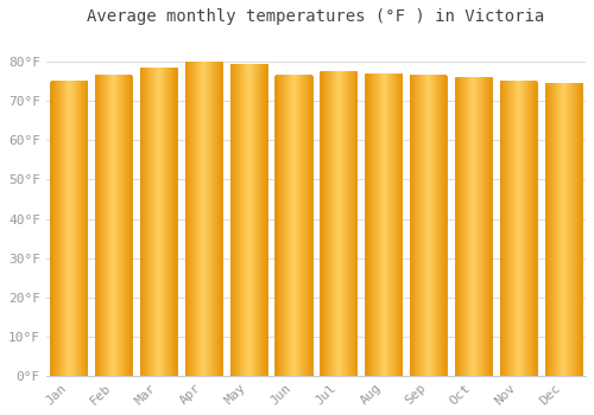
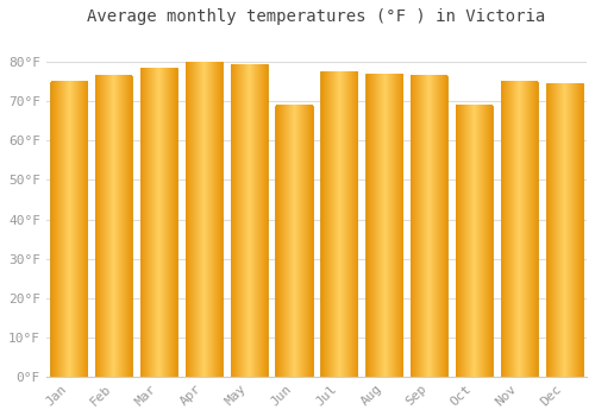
Jun: 76.5°F -> 69.0°F
Oct: 76.0°F -> 69.0°F
